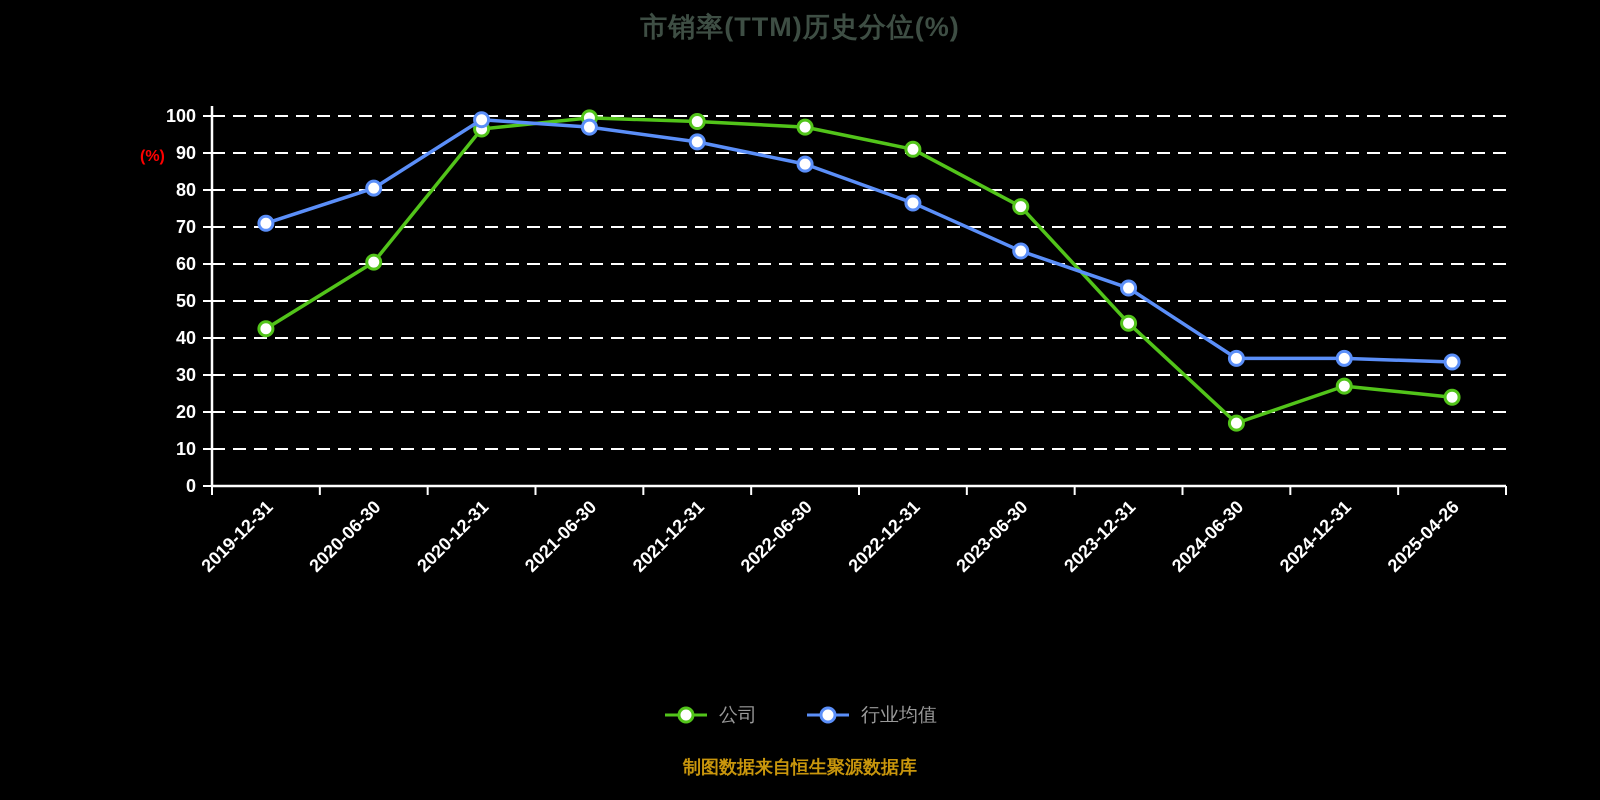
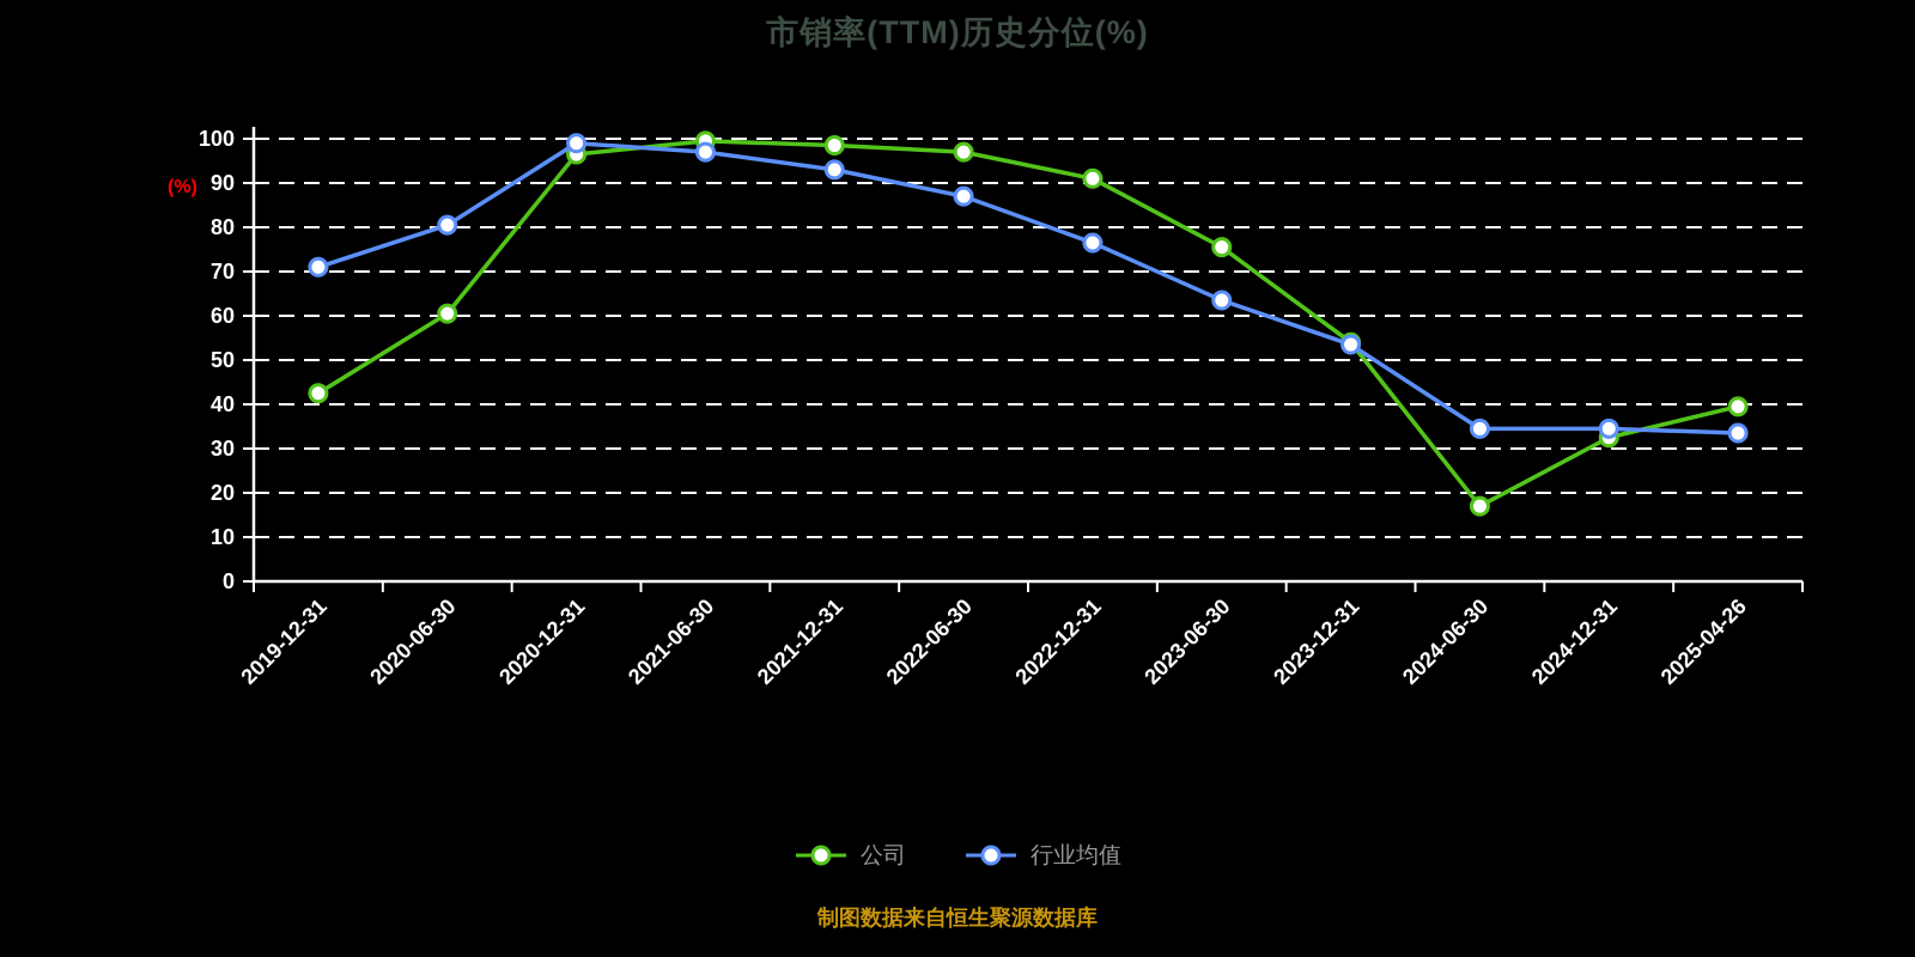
公司/2023-12-31: 44 -> 54
公司/2024-12-31: 27 -> 32
公司/2025-04-26: 24 -> 40
